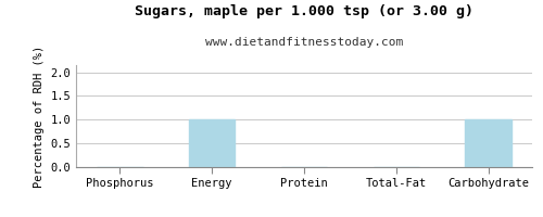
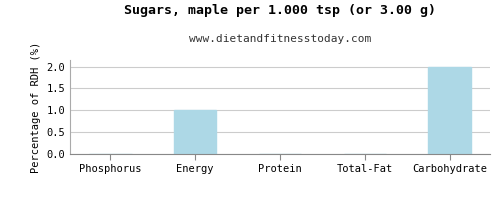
Carbohydrate: 1 -> 2
